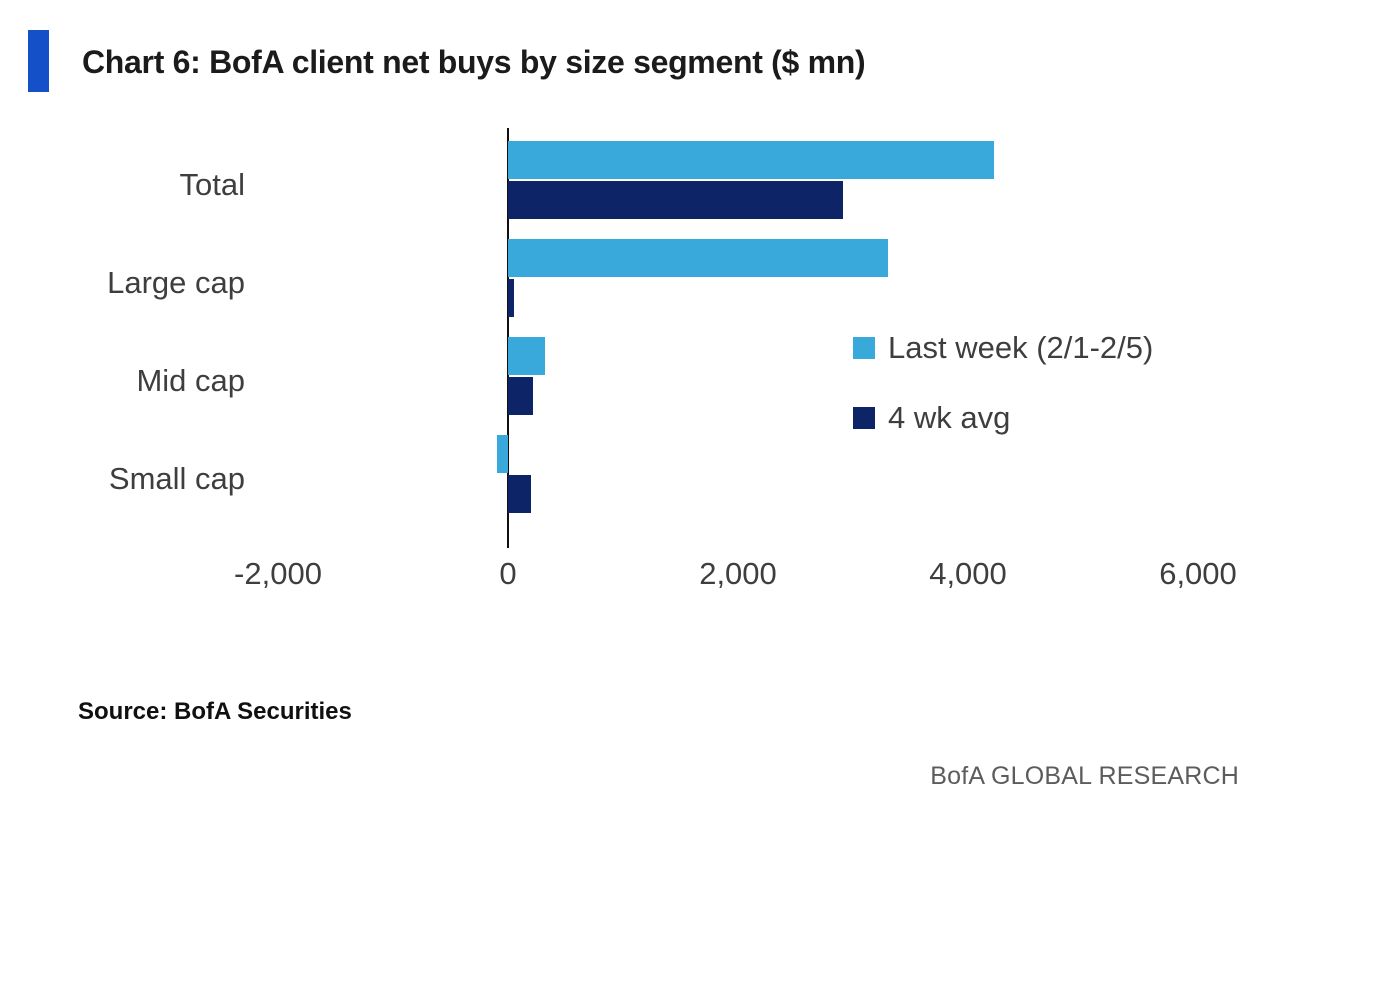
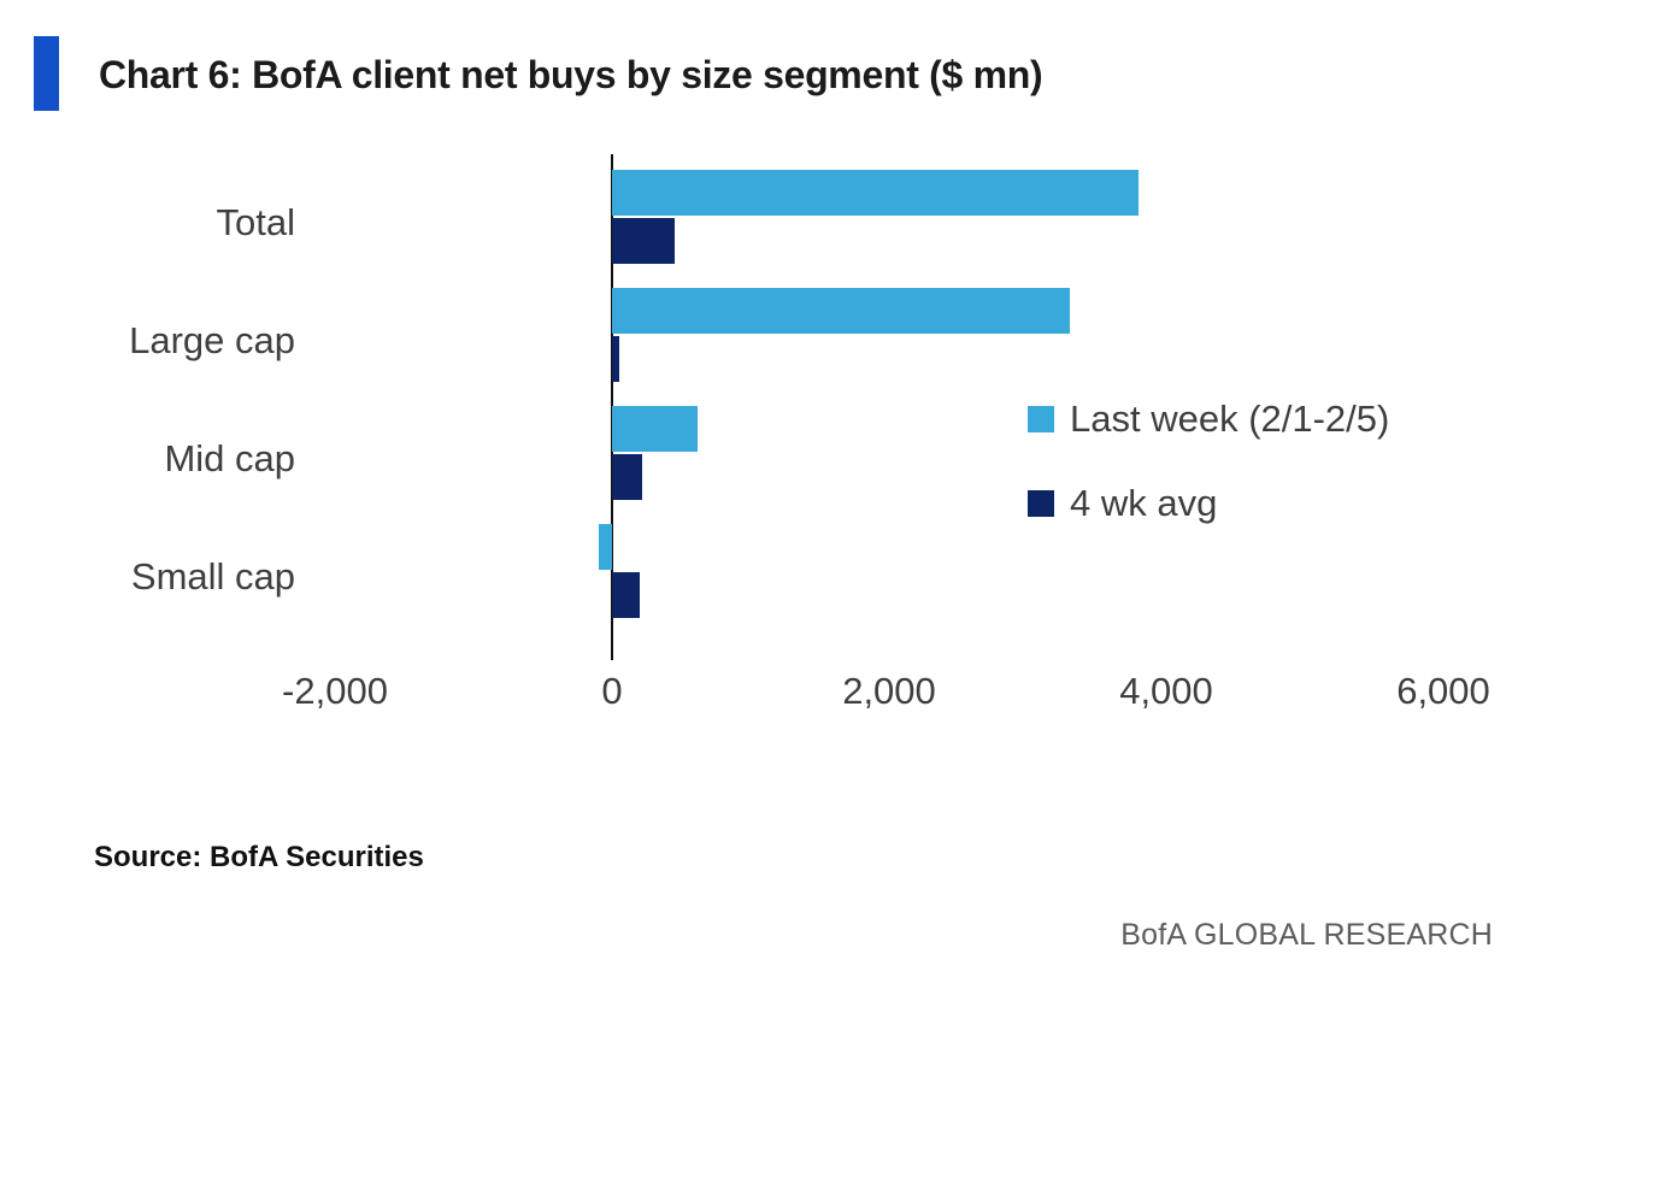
Last week (2/1-2/5)/Total: 4230 -> 3800
4 wk avg/Total: 2910 -> 450
Last week (2/1-2/5)/Mid cap: 320 -> 620
